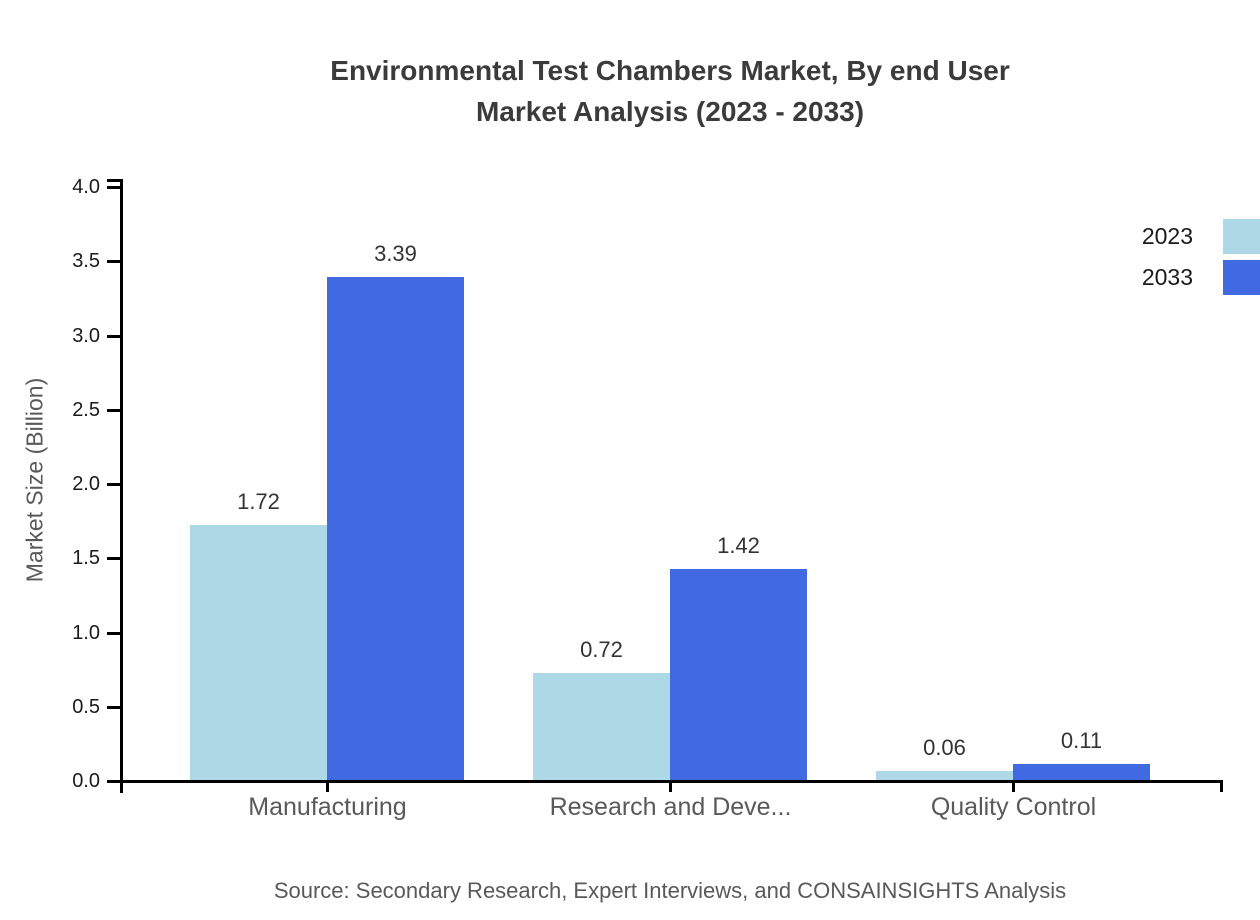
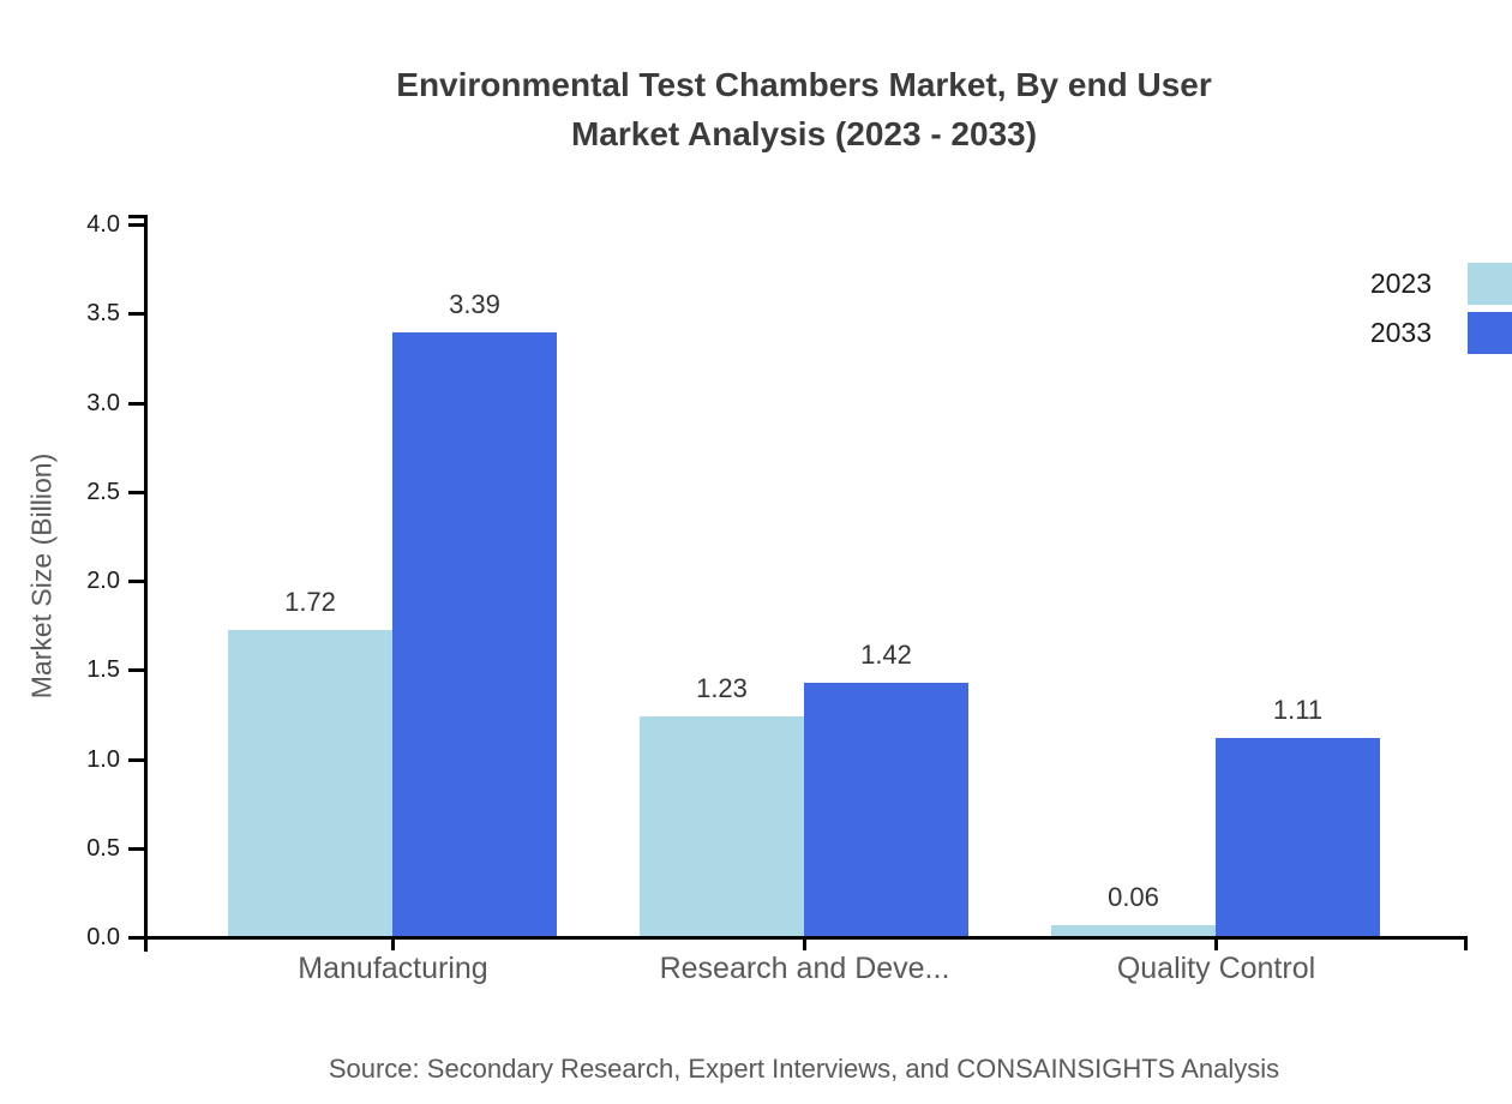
2023/Research and Deve...: 0.72 -> 1.23
2033/Quality Control: 0.11 -> 1.11
